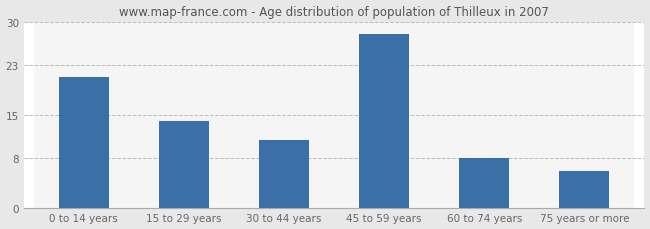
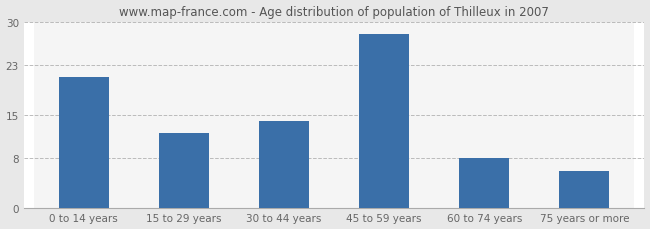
15 to 29 years: 14 -> 12
30 to 44 years: 11 -> 14
